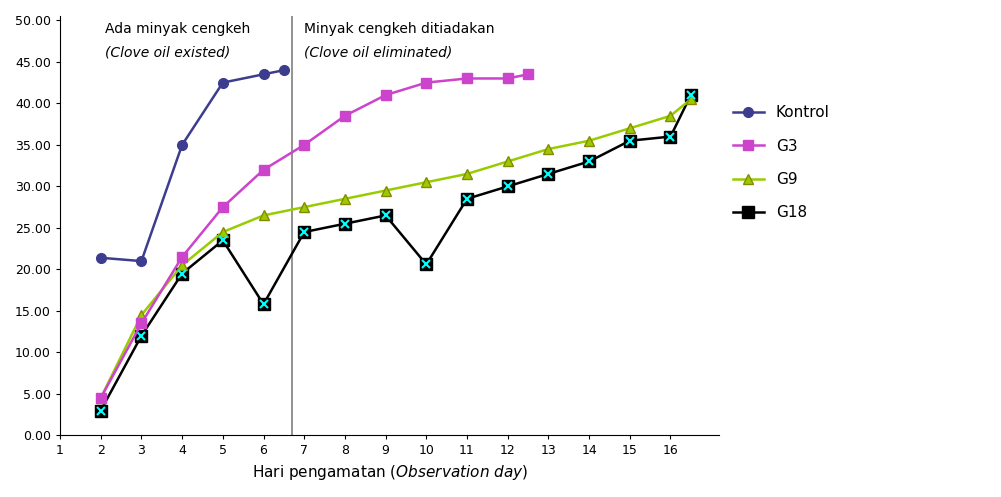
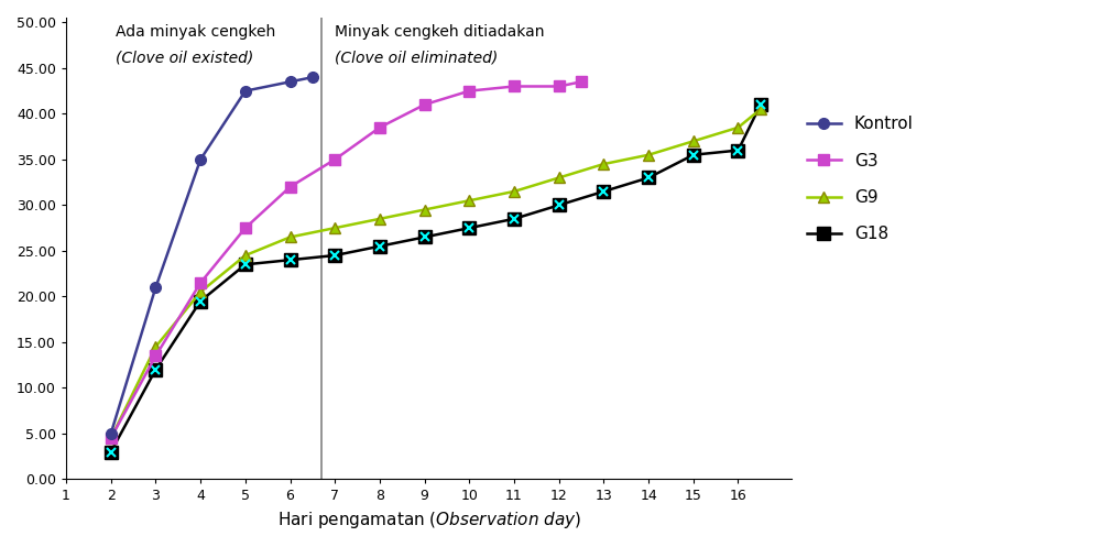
Kontrol/2: 21.4 -> 5.0
G18/6: 15.8 -> 24.0
G18/10: 20.6 -> 27.5
